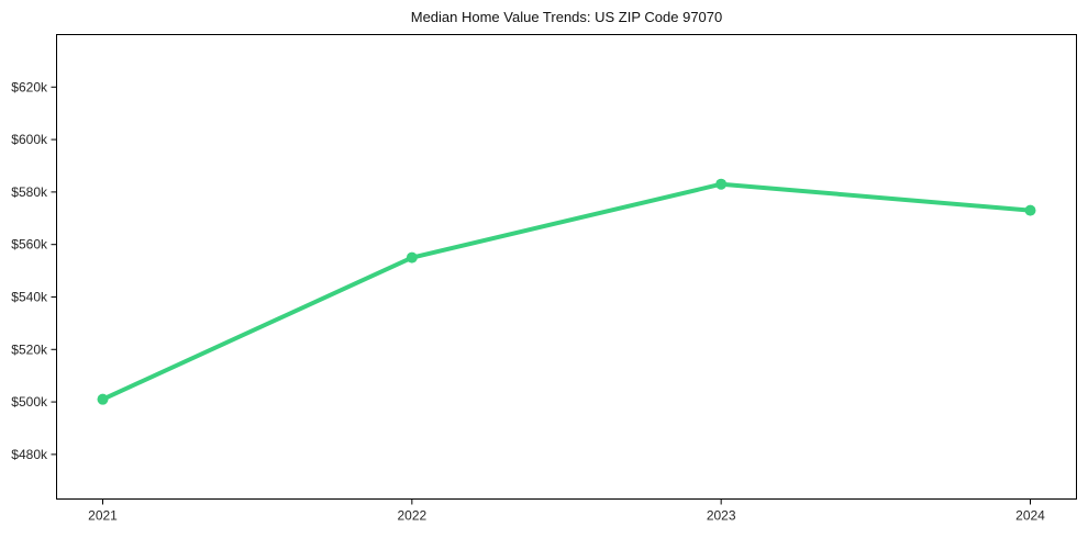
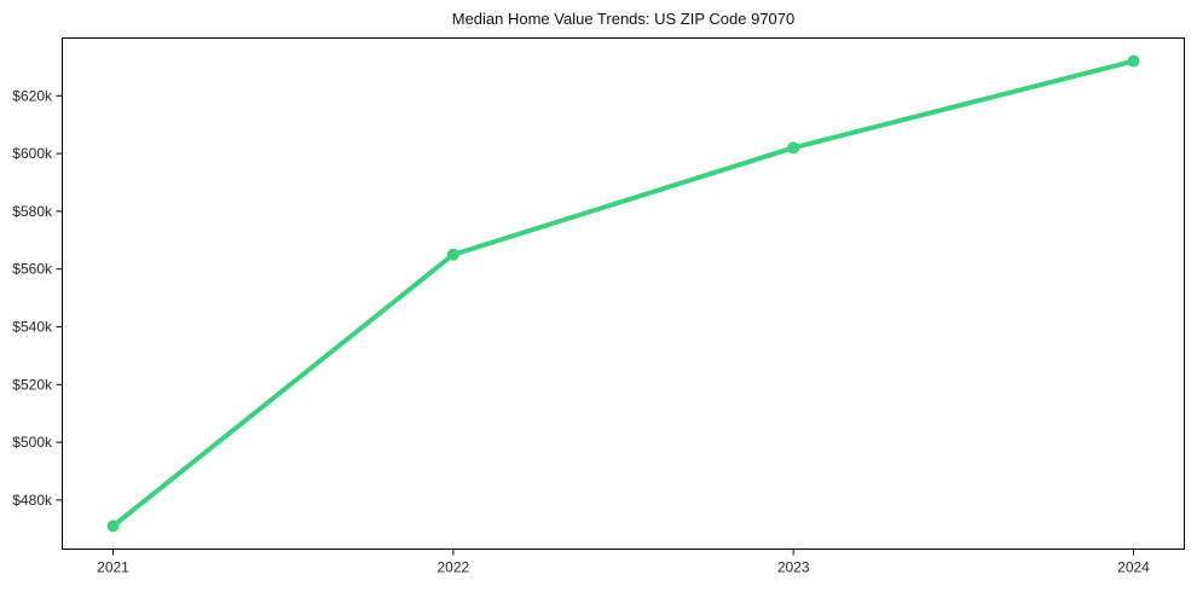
2021: $501k -> $471k
2022: $555k -> $565k
2023: $583k -> $602k
2024: $573k -> $632k
